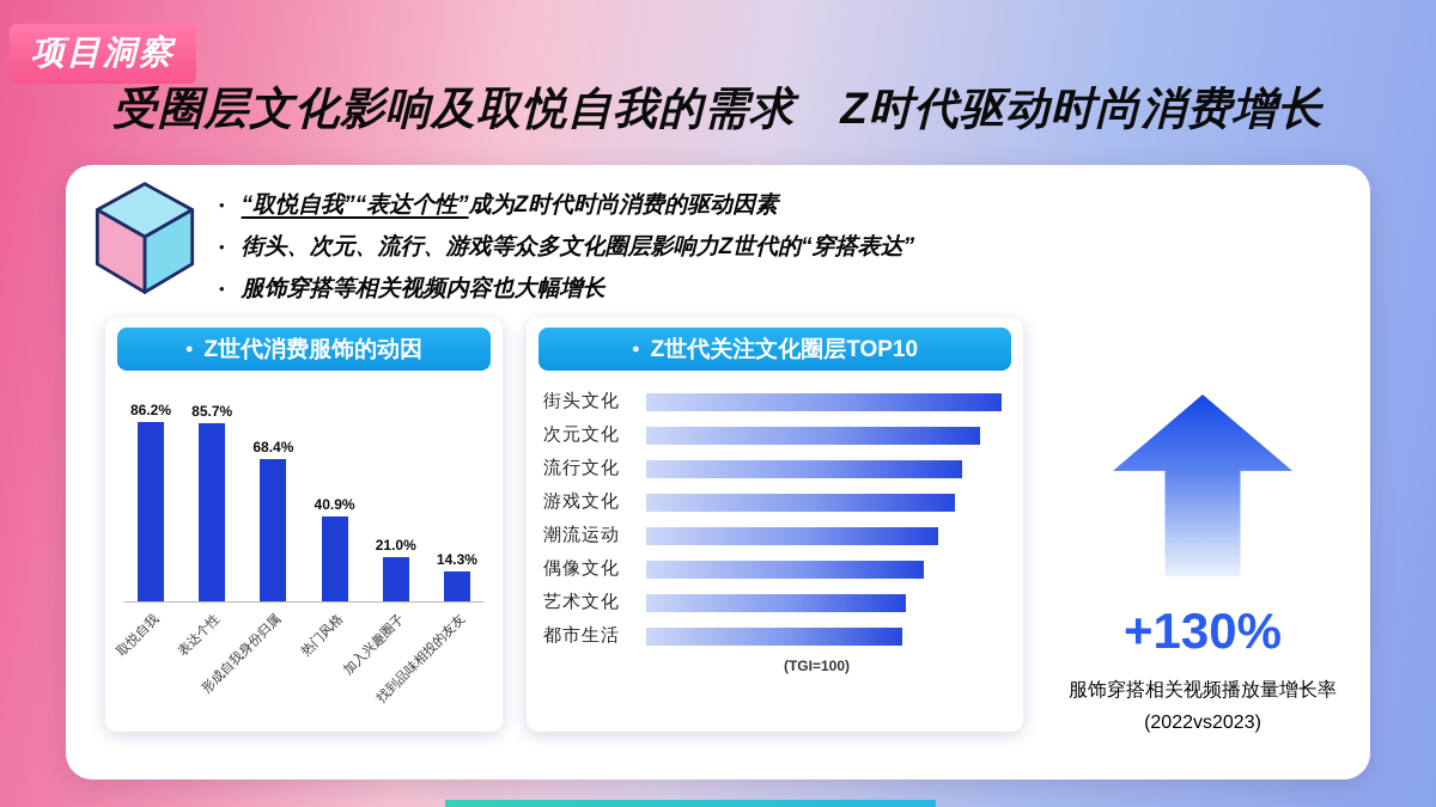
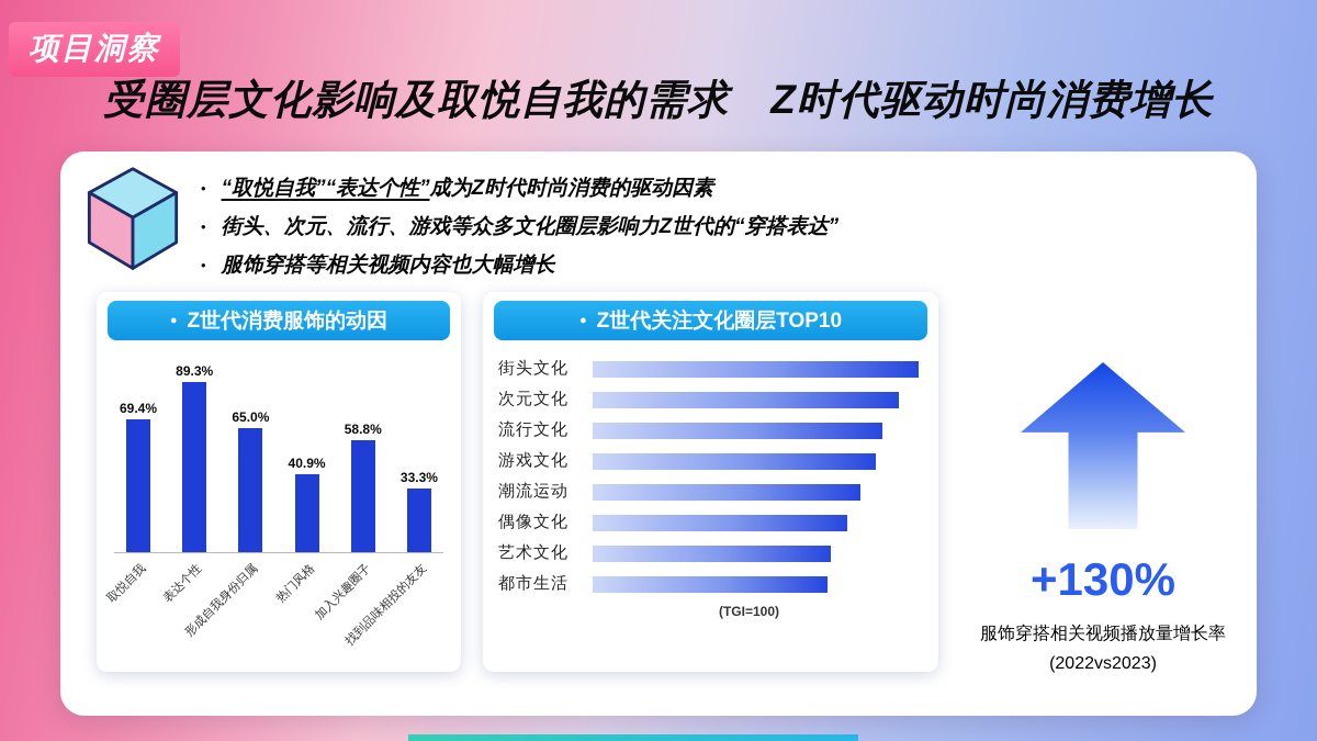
Z世代消费服饰的动因/取悦自我: 86.2% -> 69.4%
Z世代消费服饰的动因/表达个性: 85.7% -> 89.3%
Z世代消费服饰的动因/形成自我身份归属: 68.4% -> 65.0%
Z世代消费服饰的动因/加入兴趣圈子: 21.0% -> 58.8%
Z世代消费服饰的动因/找到品味相投的友友: 14.3% -> 33.3%
